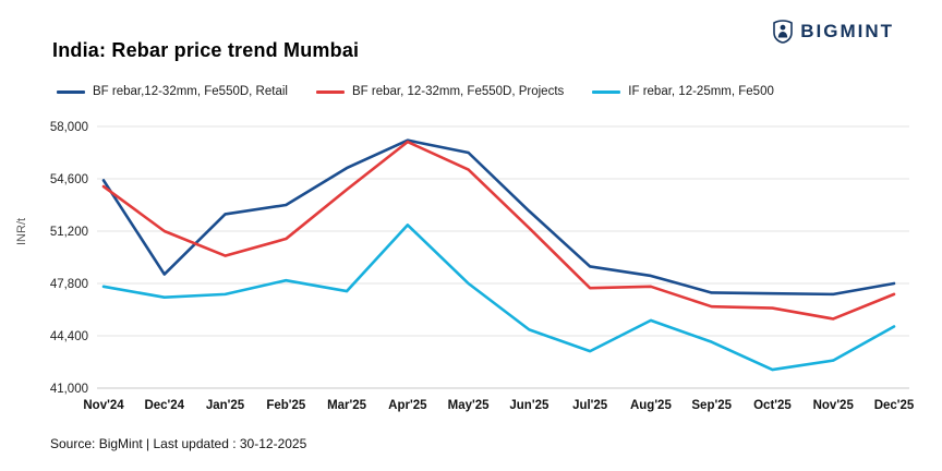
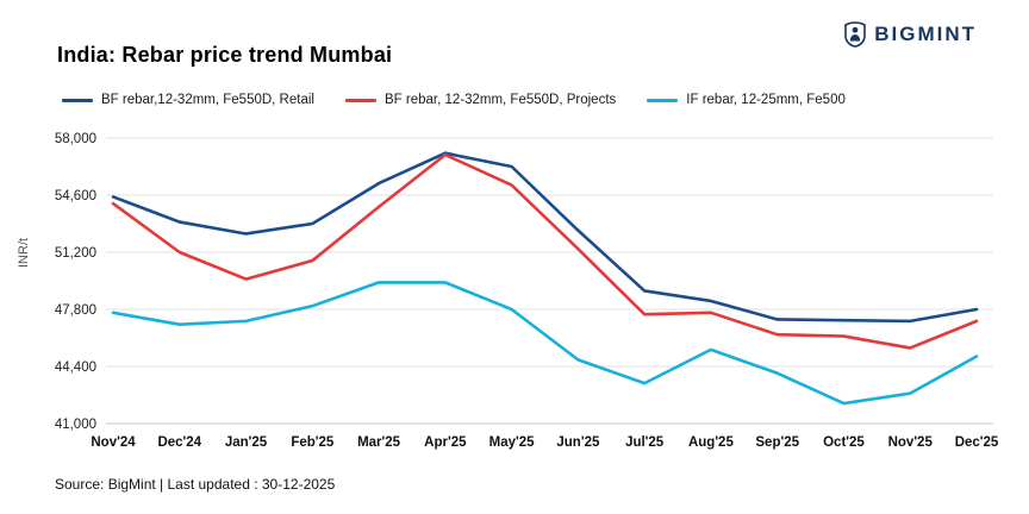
BF rebar,12-32mm, Fe550D, Retail/Dec'24: 48400 -> 53000
IF rebar, 12-25mm, Fe500/Mar'25: 47300 -> 49400
IF rebar, 12-25mm, Fe500/Apr'25: 51600 -> 49400
